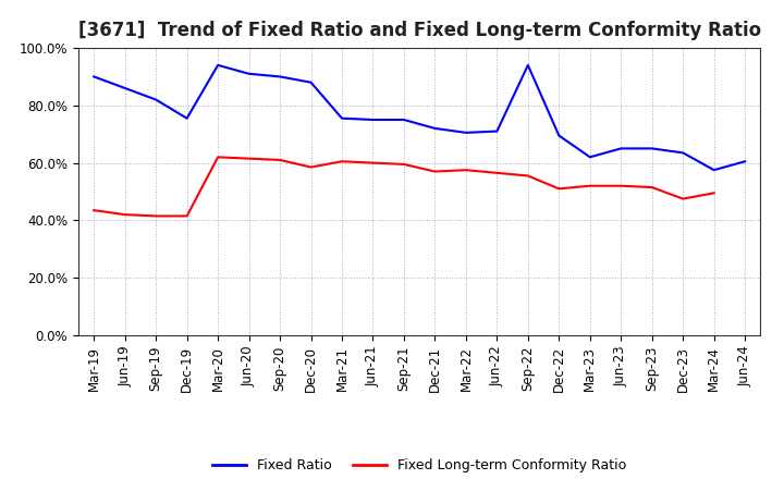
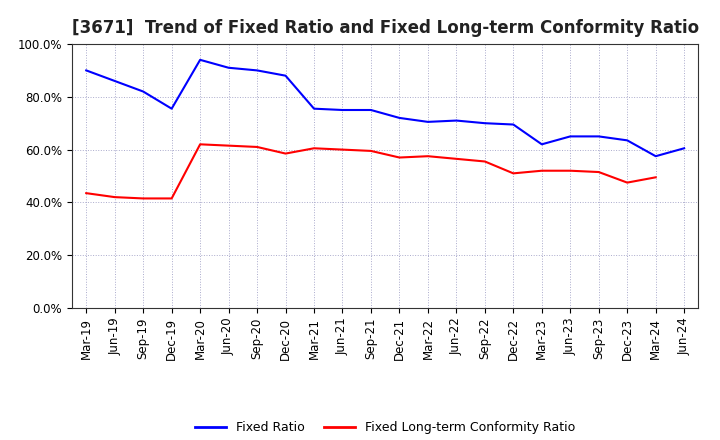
Fixed Ratio/Sep-22: 94.0% -> 70.0%
